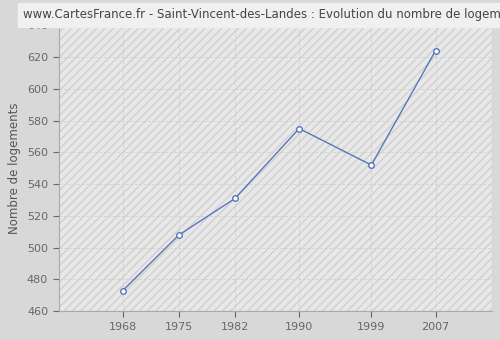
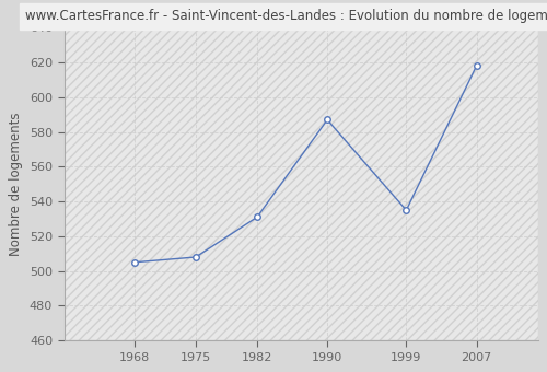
1968: 473 -> 505
1990: 575 -> 587
1999: 552 -> 535
2007: 624 -> 618
